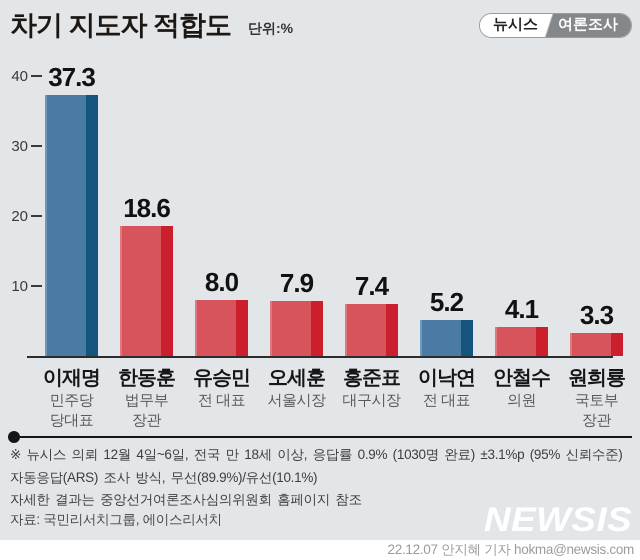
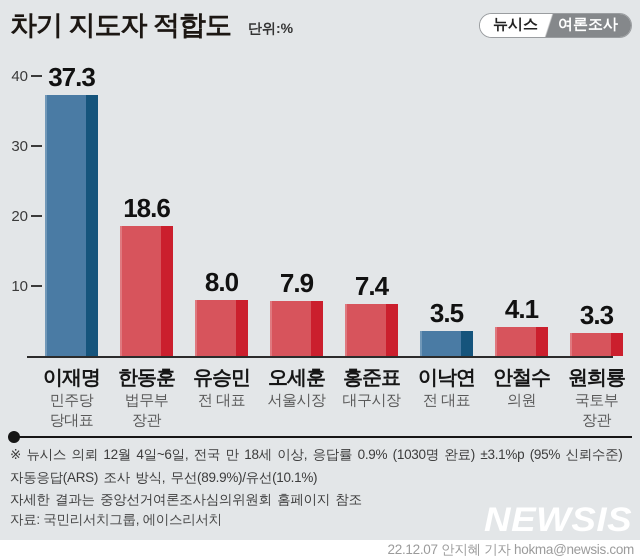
이낙연: 5.2 -> 3.5
